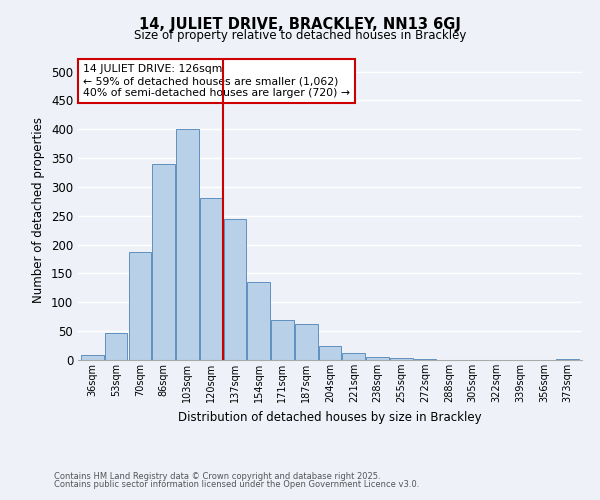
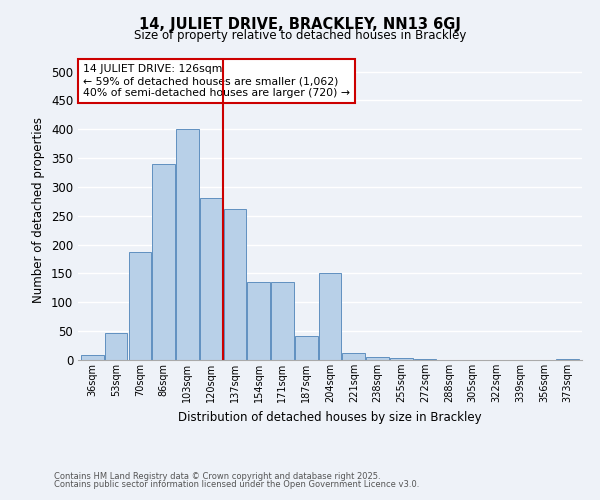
137sqm: 245 -> 262
171sqm: 70 -> 136
187sqm: 63 -> 42
204sqm: 25 -> 150
